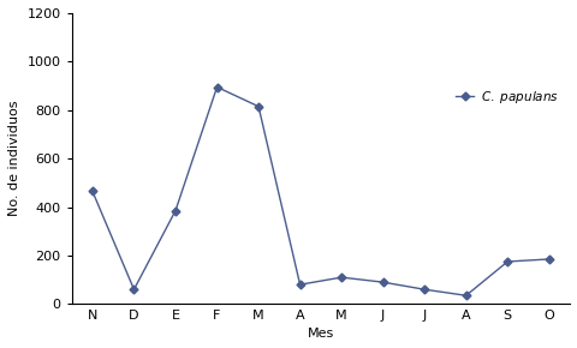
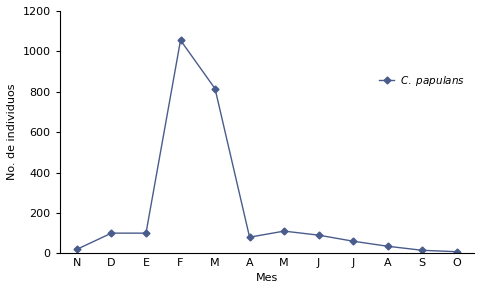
N: 465 -> 20
D: 60 -> 100
E: 385 -> 100
F: 895 -> 1055
S: 175 -> 15
O: 185 -> 8
